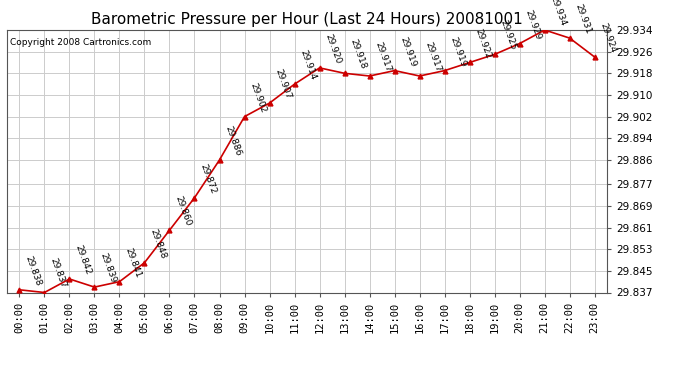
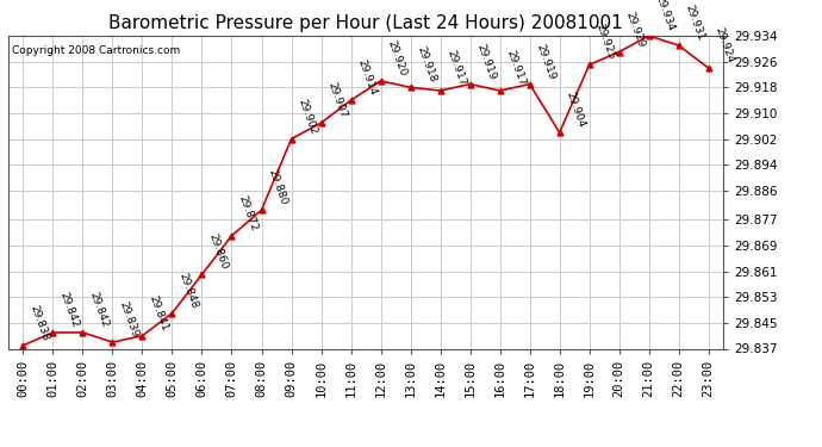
01:00: 29.837 -> 29.842
08:00: 29.886 -> 29.880
18:00: 29.922 -> 29.904
